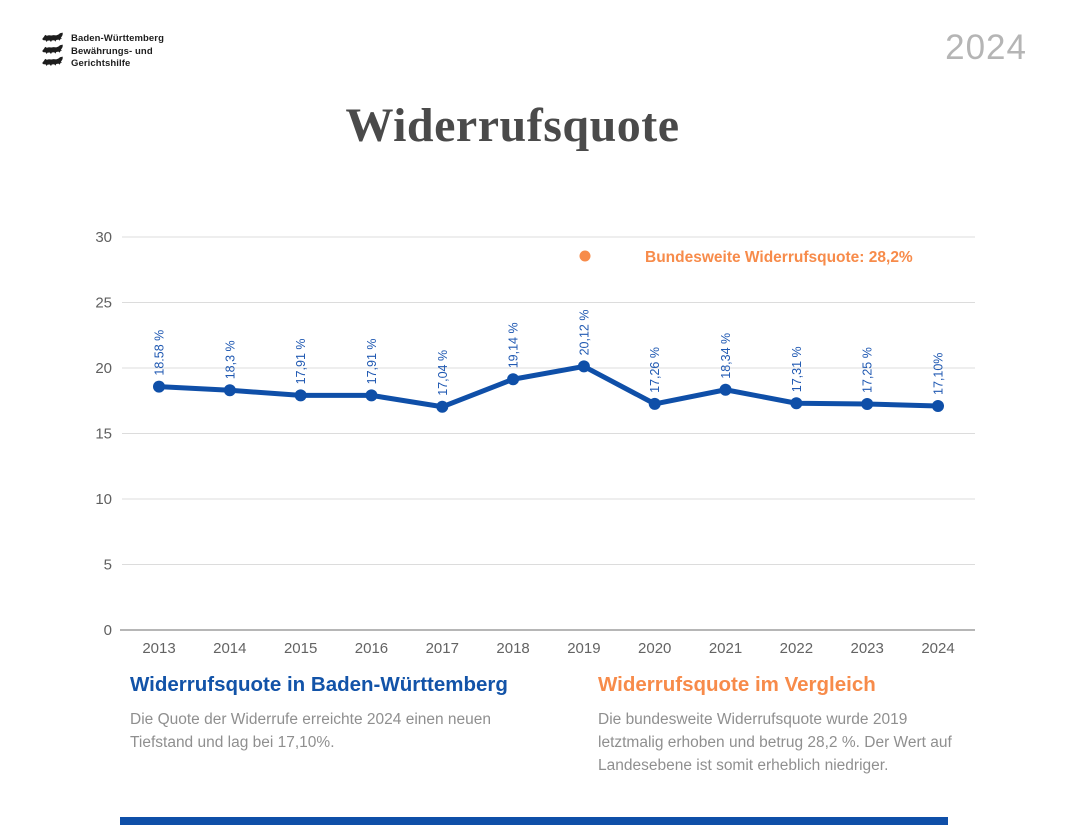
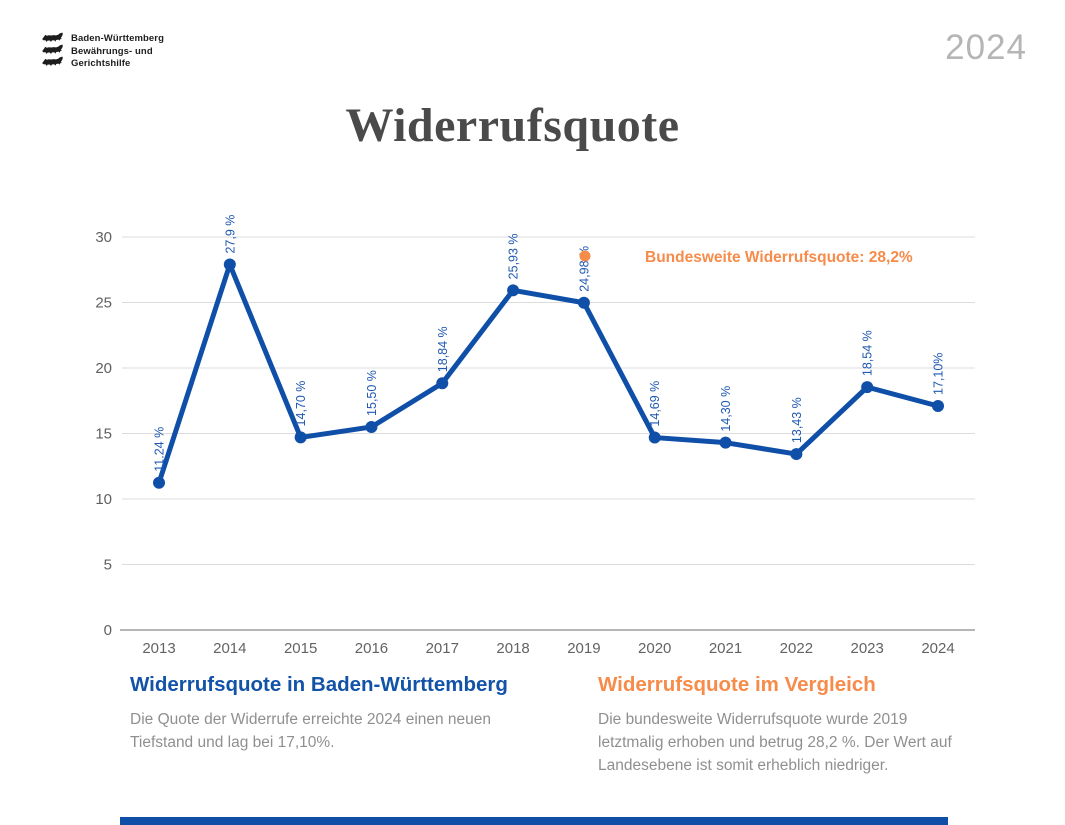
2013: 18.58 -> 11.24
2014: 18,3 -> 27,9
2015: 17,91 -> 14,70
2016: 17,91 -> 15,50
2017: 17,04 -> 18,84
2018: 19,14 -> 25,93
2019: 20,12 -> 24,98
2020: 17,26 -> 14,69
2021: 18,34 -> 14,30
2022: 17,31 -> 13,43
2023: 17,25 -> 18,54
